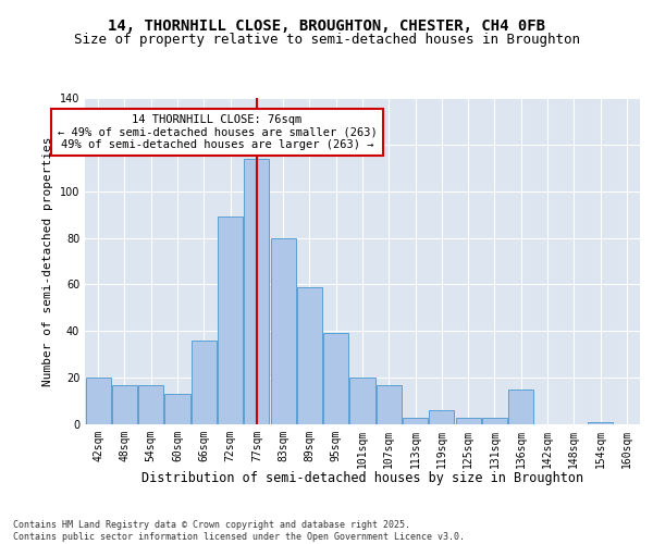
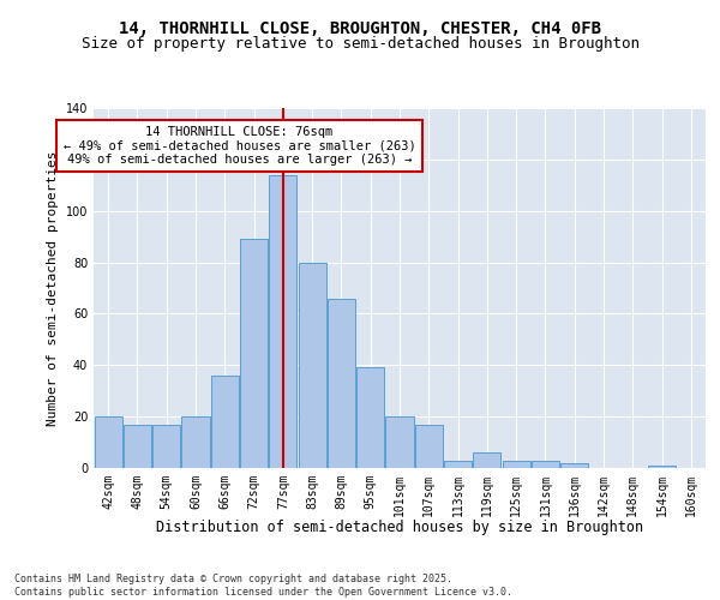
60sqm: 13 -> 20
89sqm: 59 -> 66
136sqm: 15 -> 2
